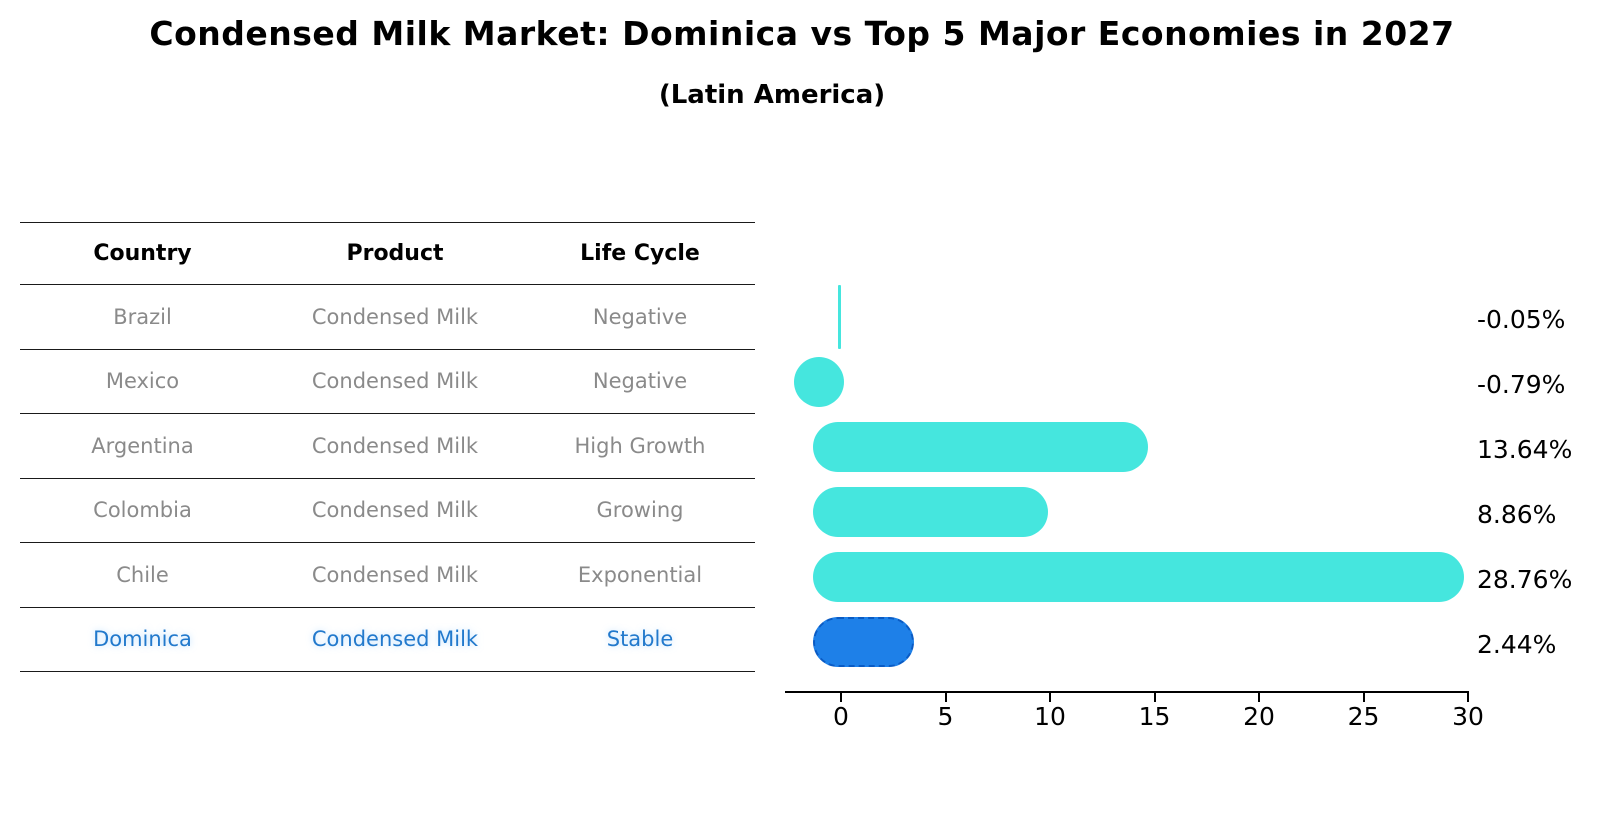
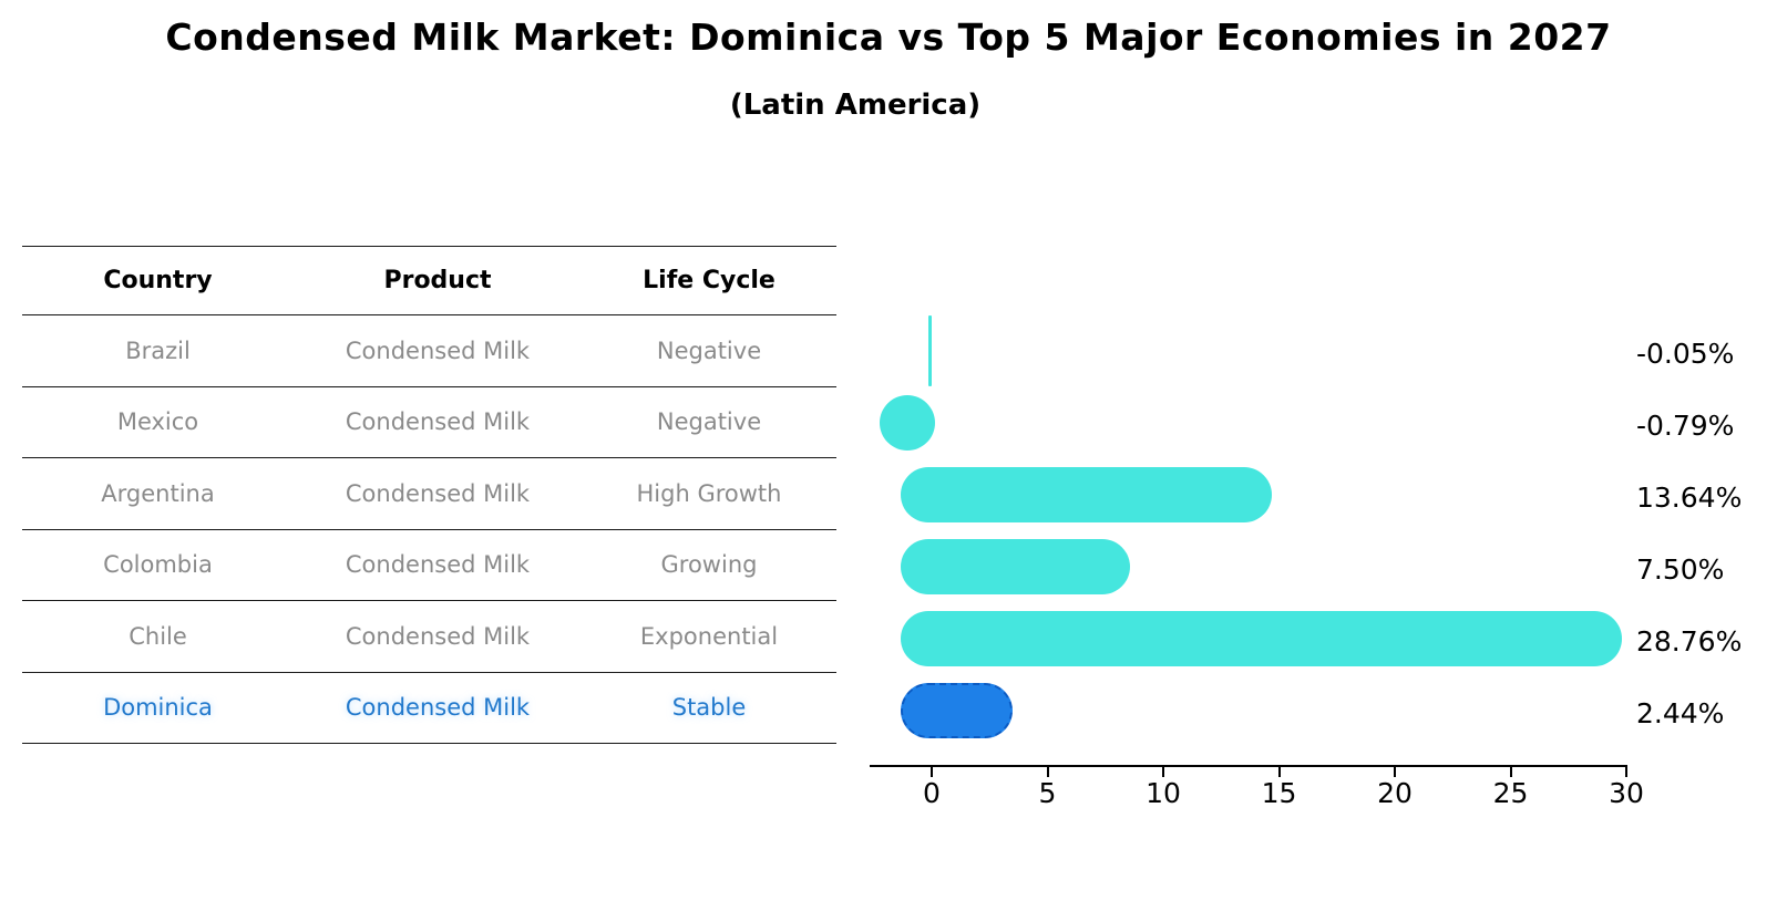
Colombia: 8.86% -> 7.50%
